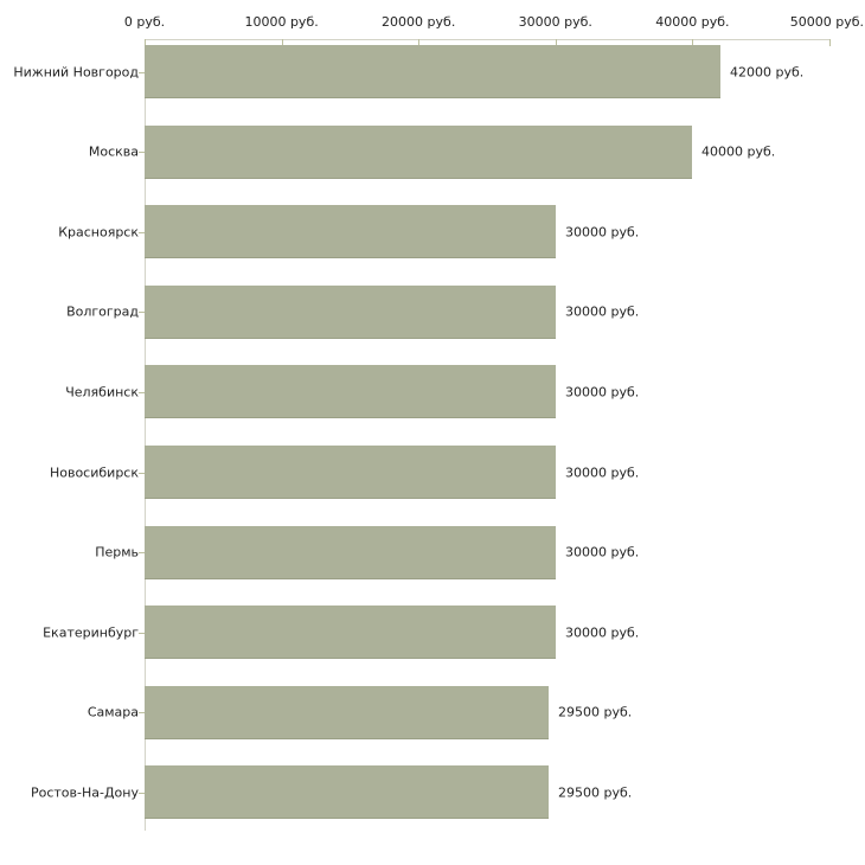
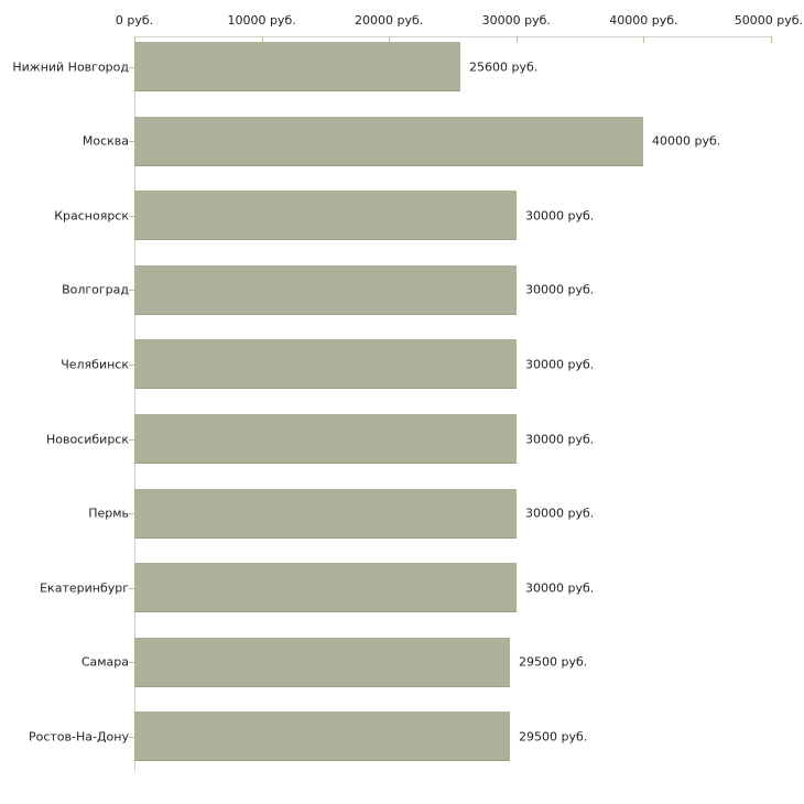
Нижний Новгород: 42000 -> 25600
